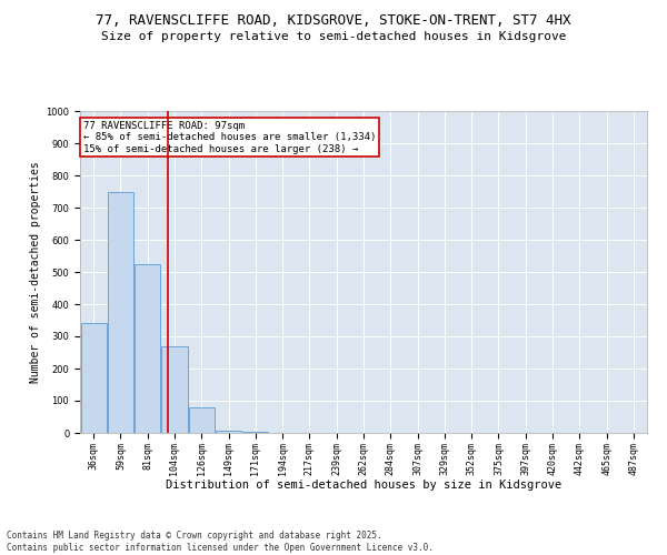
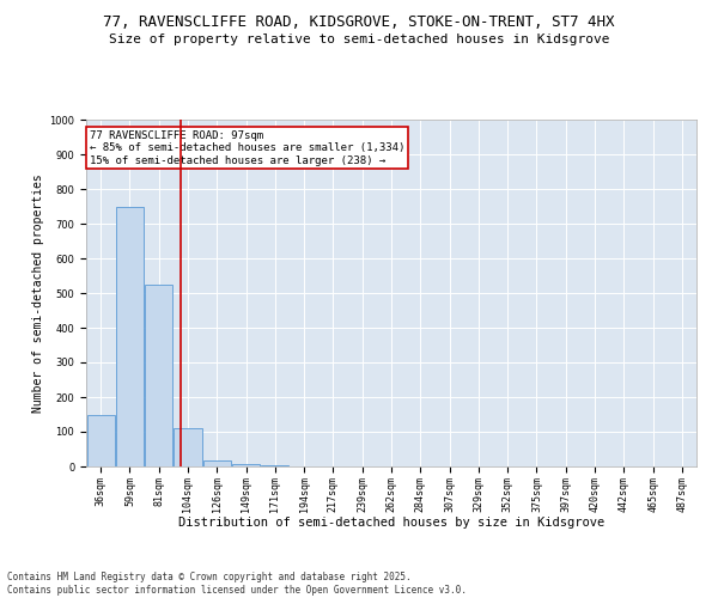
36sqm: 340 -> 150
104sqm: 270 -> 110
126sqm: 80 -> 18
